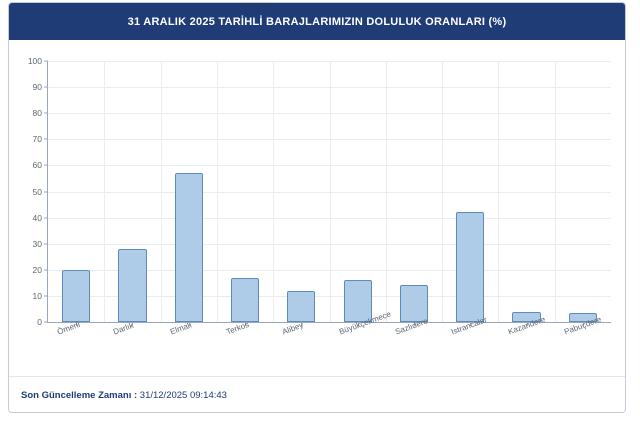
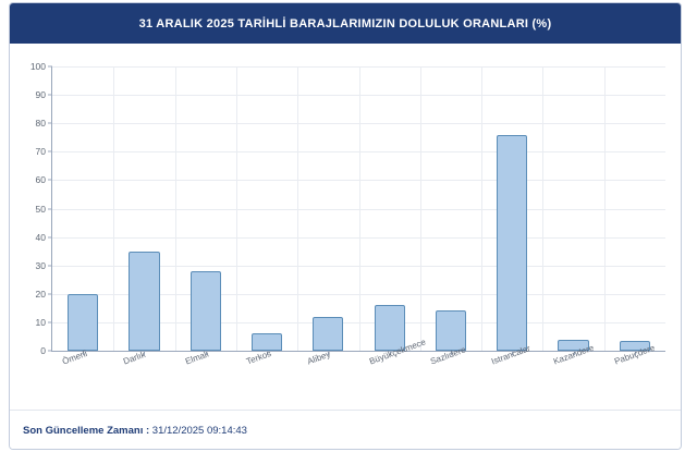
Darlık: 28 -> 35
Elmalı: 57 -> 28
Terkos: 17 -> 6
Istrancalar: 42 -> 76
